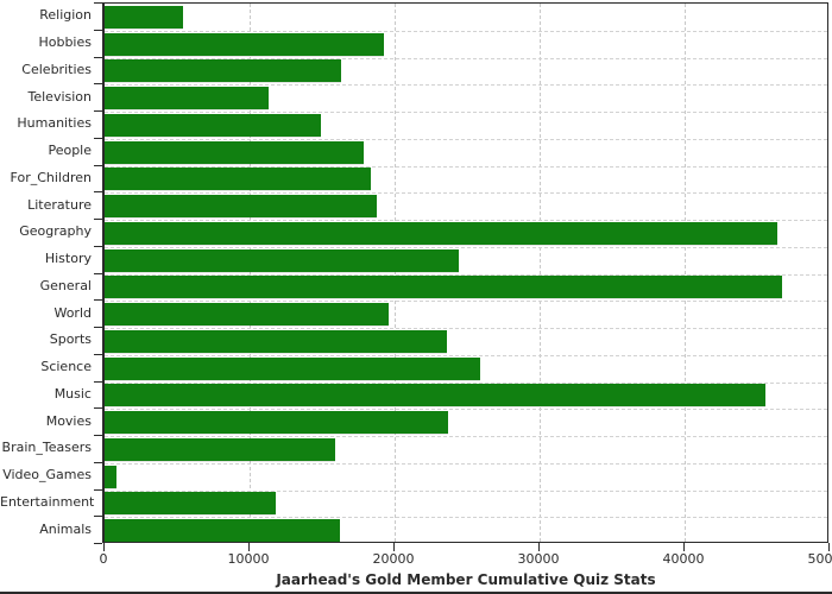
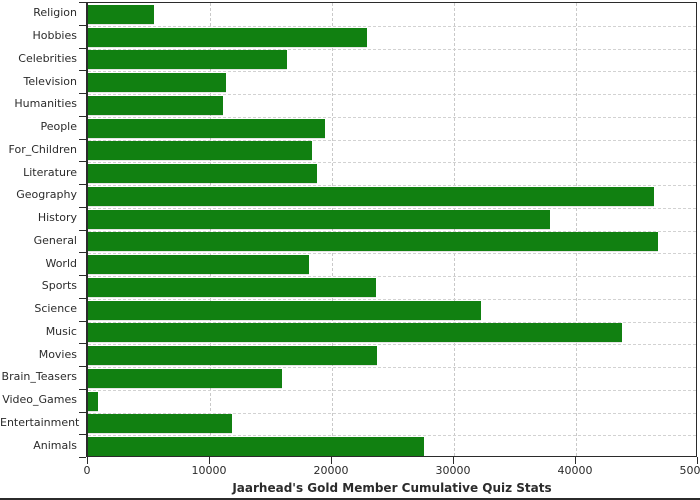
Hobbies: 19300 -> 22900
Humanities: 14900 -> 11100
People: 17900 -> 19400
History: 24400 -> 37900
World: 19600 -> 18100
Science: 25900 -> 32200
Music: 45600 -> 43800
Animals: 16200 -> 27500
